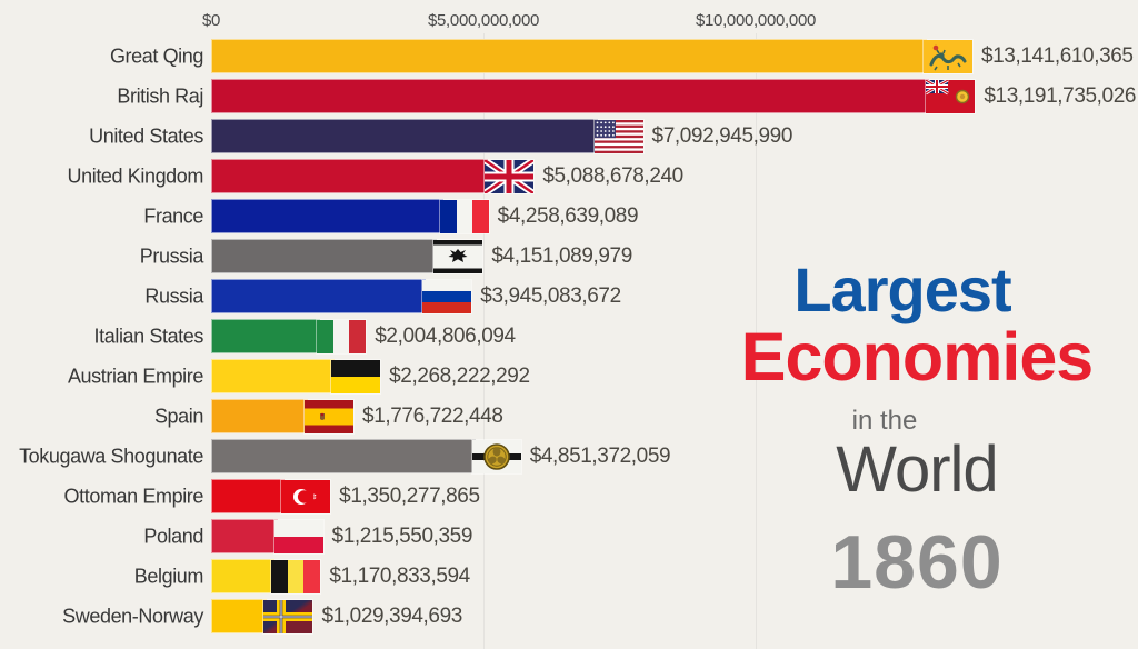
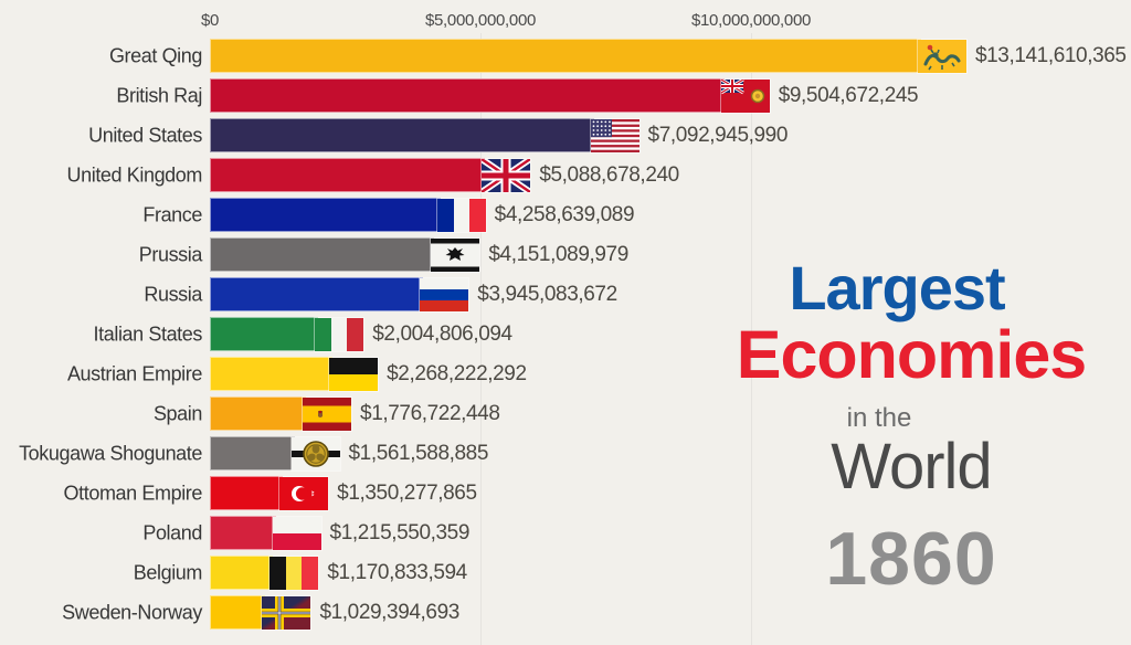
British Raj: $13,191,735,026 -> $9,504,672,245
Tokugawa Shogunate: $4,851,372,059 -> $1,561,588,885
